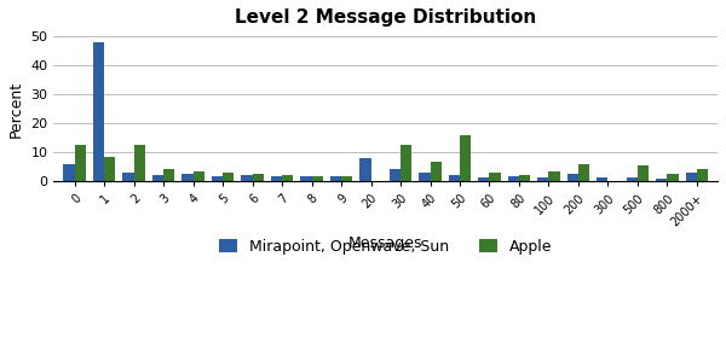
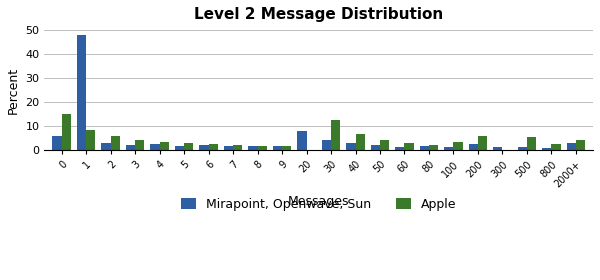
Apple/0: 12.5 -> 15.0
Apple/2: 12.5 -> 6.0
Apple/50: 16.0 -> 4.0
